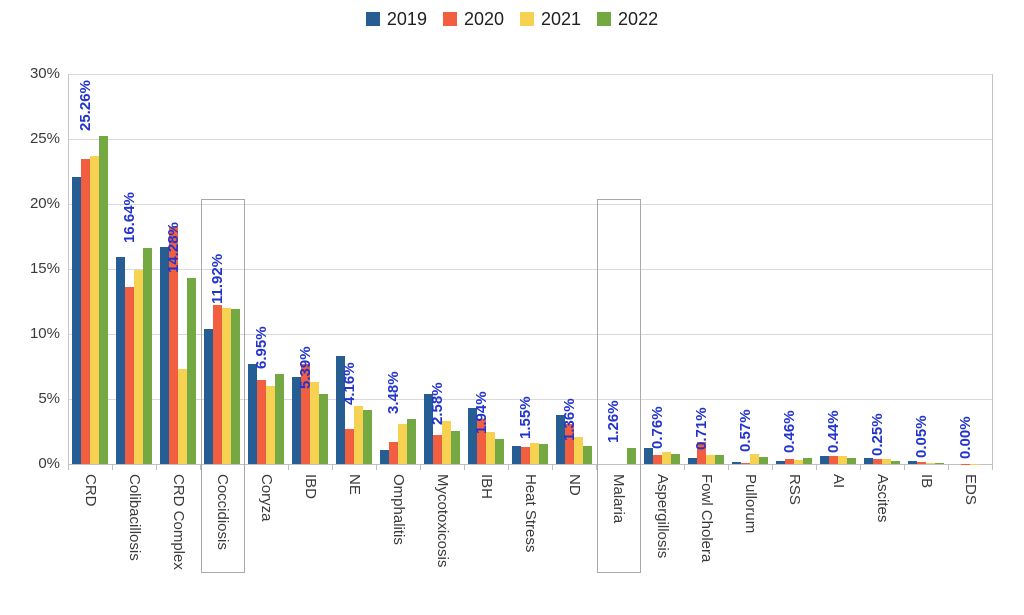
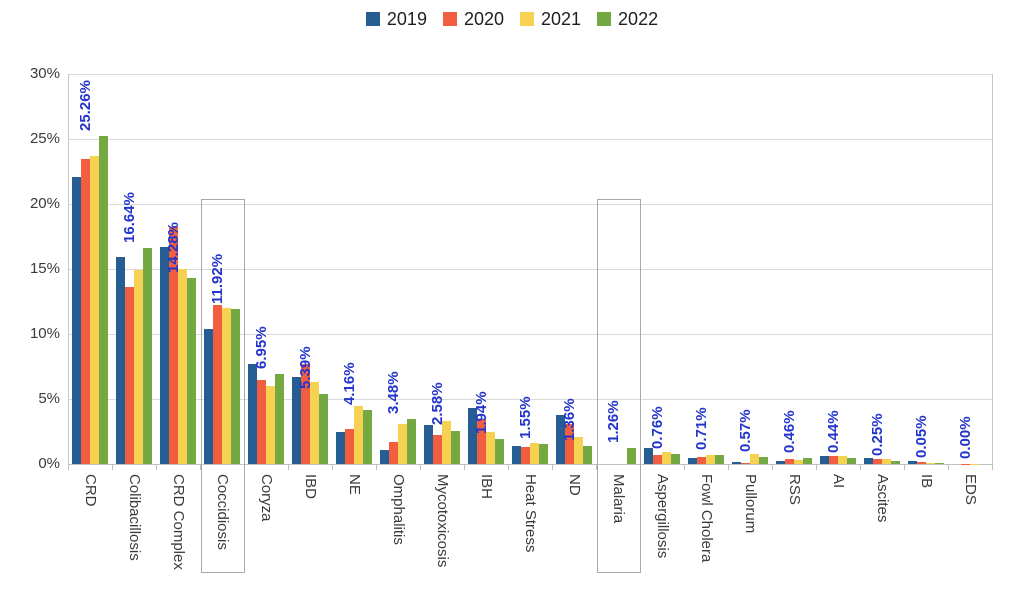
2021/CRD Complex: 7.3% -> 15.0%
2019/NE: 8.3% -> 2.5%
2019/Mycotoxicosis: 5.4% -> 3.0%
2020/Fowl Cholera: 1.7% -> 0.5%
